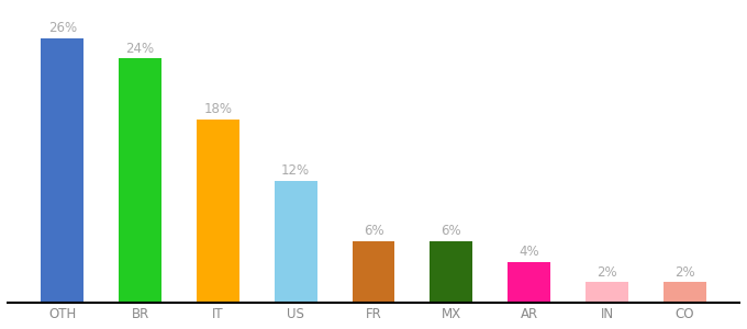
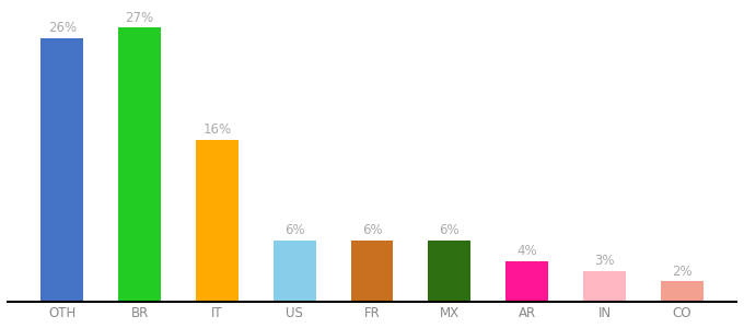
BR: 24% -> 27%
IT: 18% -> 16%
US: 12% -> 6%
IN: 2% -> 3%
